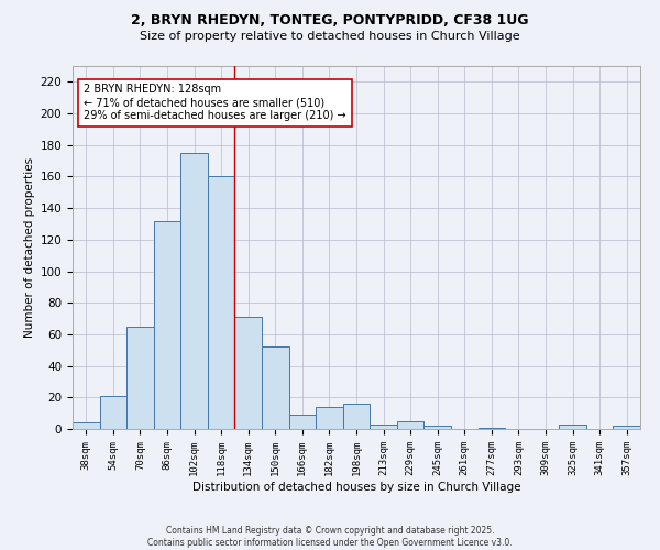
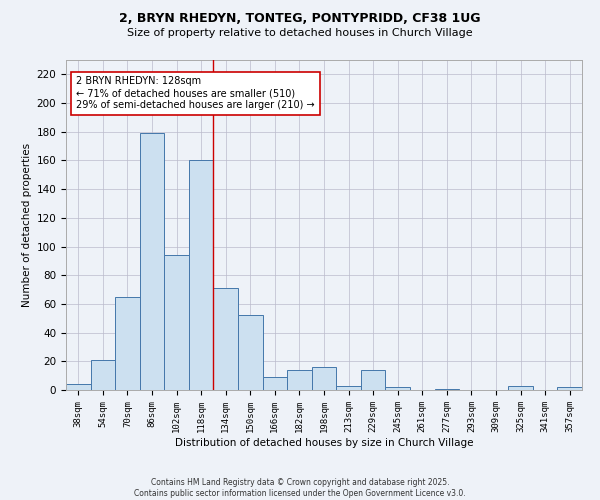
86sqm: 132 -> 179
102sqm: 175 -> 94
229sqm: 5 -> 14
